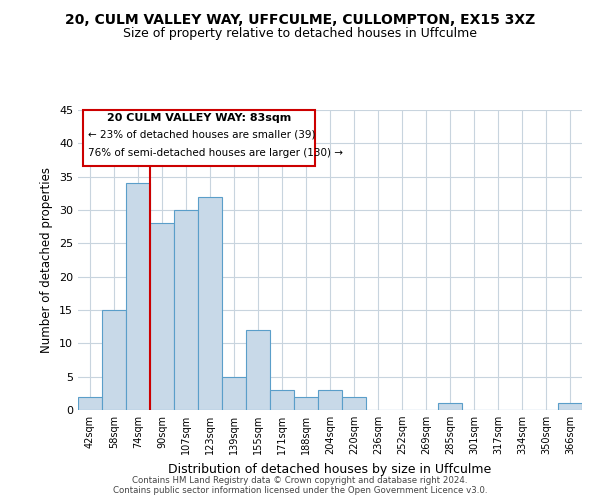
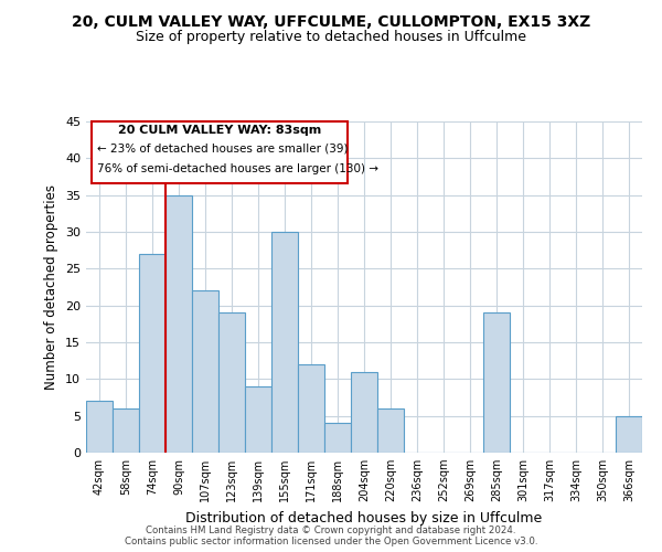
42sqm: 2 -> 7
58sqm: 15 -> 6
74sqm: 34 -> 27
90sqm: 28 -> 35
107sqm: 30 -> 22
123sqm: 32 -> 19
139sqm: 5 -> 9
155sqm: 12 -> 30
171sqm: 3 -> 12
188sqm: 2 -> 4
204sqm: 3 -> 11
220sqm: 2 -> 6
285sqm: 1 -> 19
366sqm: 1 -> 5
